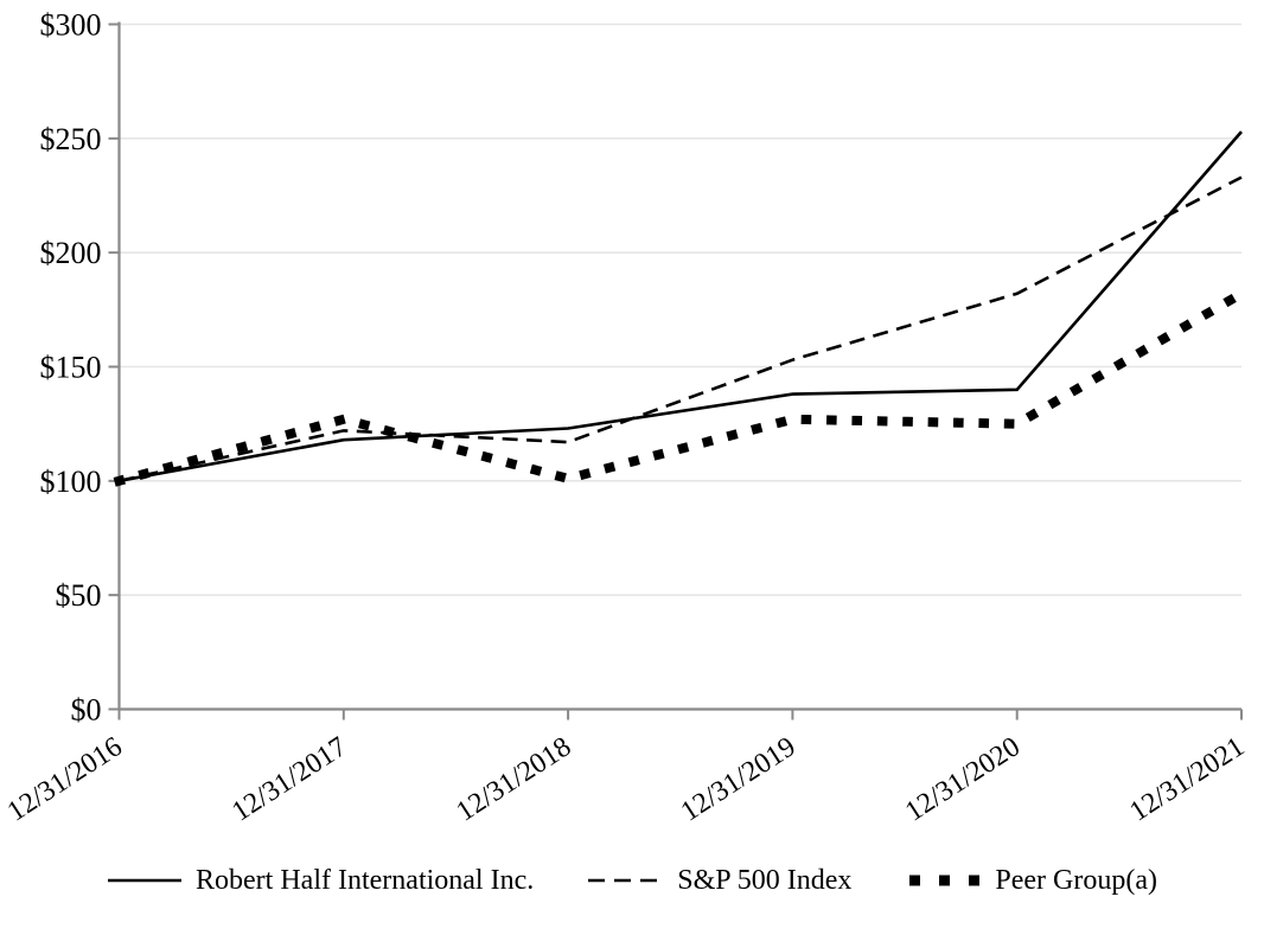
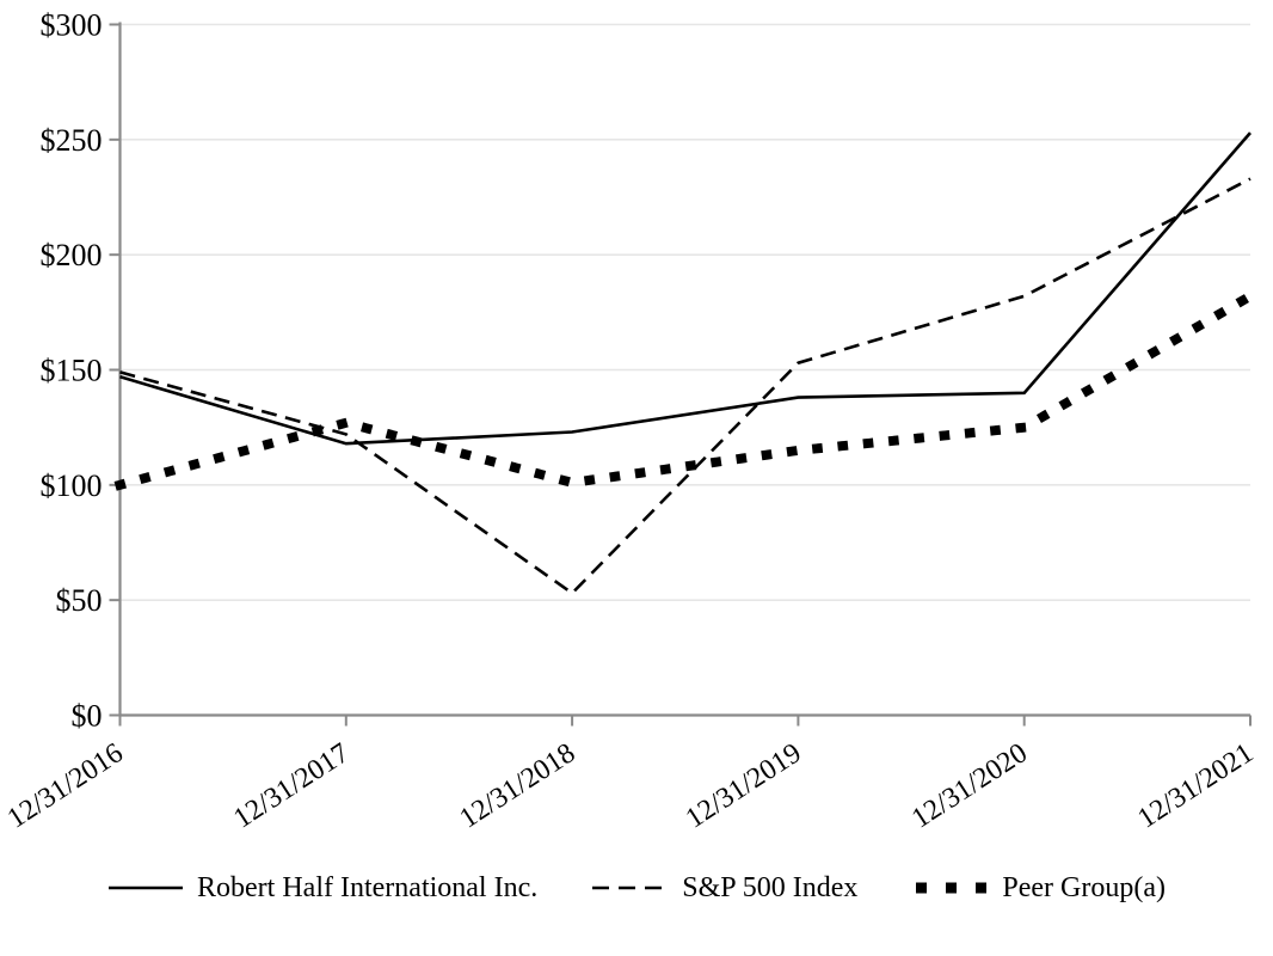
Robert Half International Inc./12/31/2016: $100 -> $147
S&P 500 Index/12/31/2016: $100 -> $149
S&P 500 Index/12/31/2018: $117 -> $53
Peer Group(a)/12/31/2019: $127 -> $115
